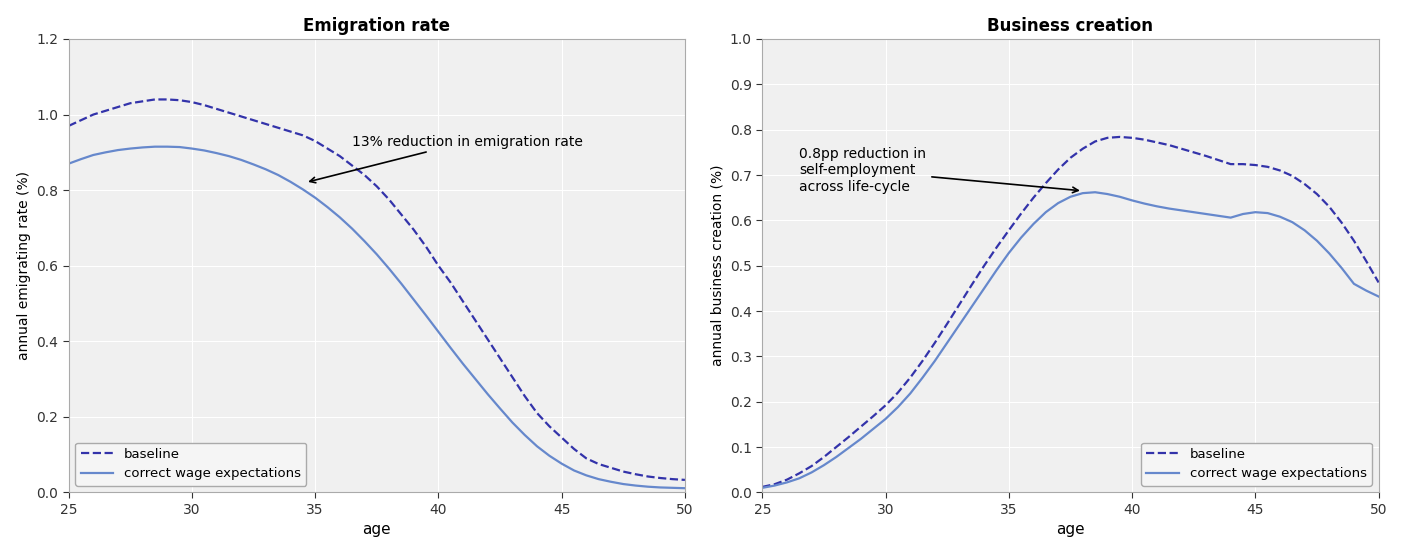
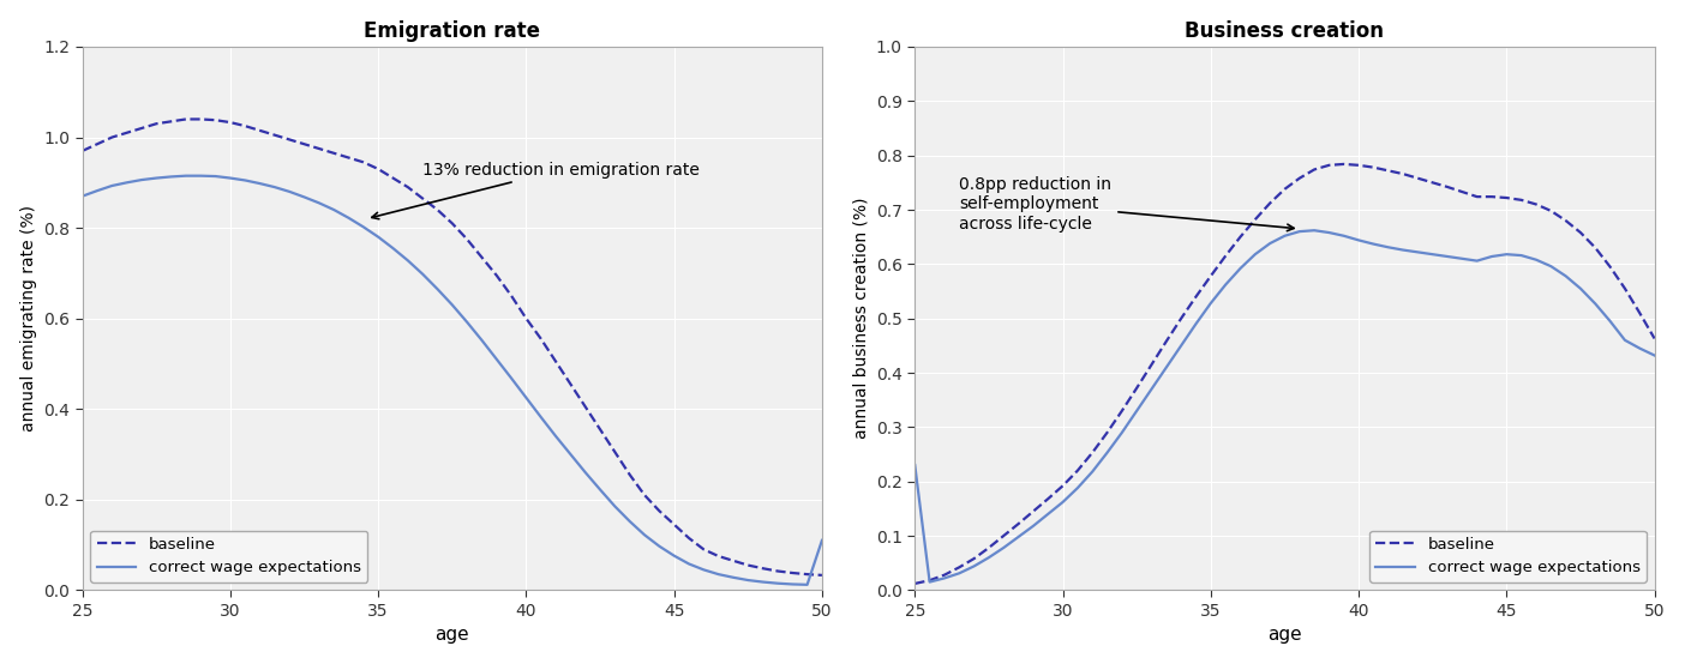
Emigration rate/correct wage expectations/50: 0.011 -> 0.110
Business creation/correct wage expectations/25: 0.010 -> 0.230
